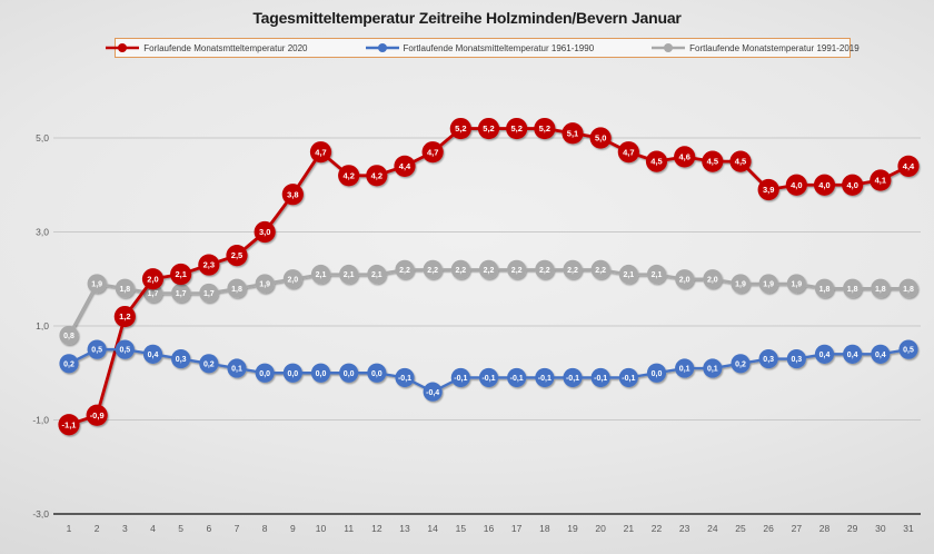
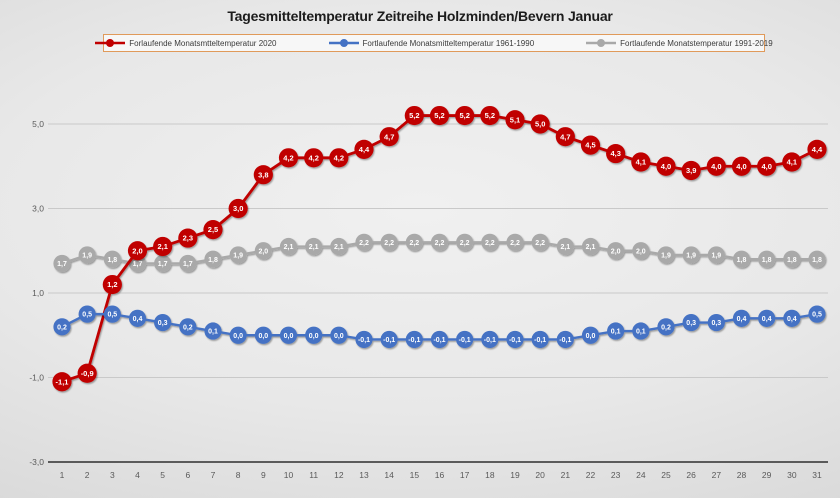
Fortlaufende Monatstemperatur 1991-2019/1: 0,8 -> 1,7
Forlaufende Monatsmtteltemperatur 2020/10: 4,7 -> 4,2
Fortlaufende Monatsmitteltemperatur 1961-1990/14: -0,4 -> -0,1
Forlaufende Monatsmtteltemperatur 2020/23: 4,6 -> 4,3
Forlaufende Monatsmtteltemperatur 2020/24: 4,5 -> 4,1
Forlaufende Monatsmtteltemperatur 2020/25: 4,5 -> 4,0
